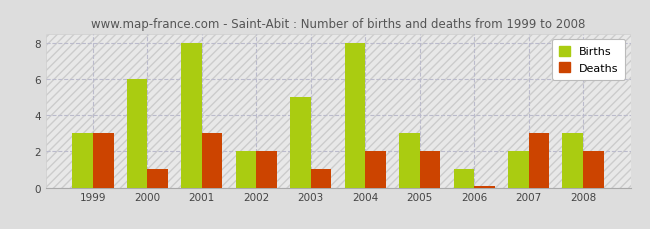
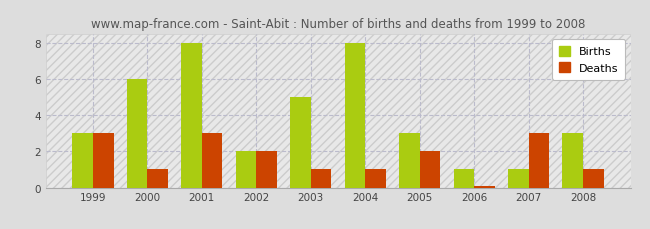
Deaths/2004: 2.0 -> 1.0
Births/2007: 2 -> 1
Deaths/2008: 2.0 -> 1.0
